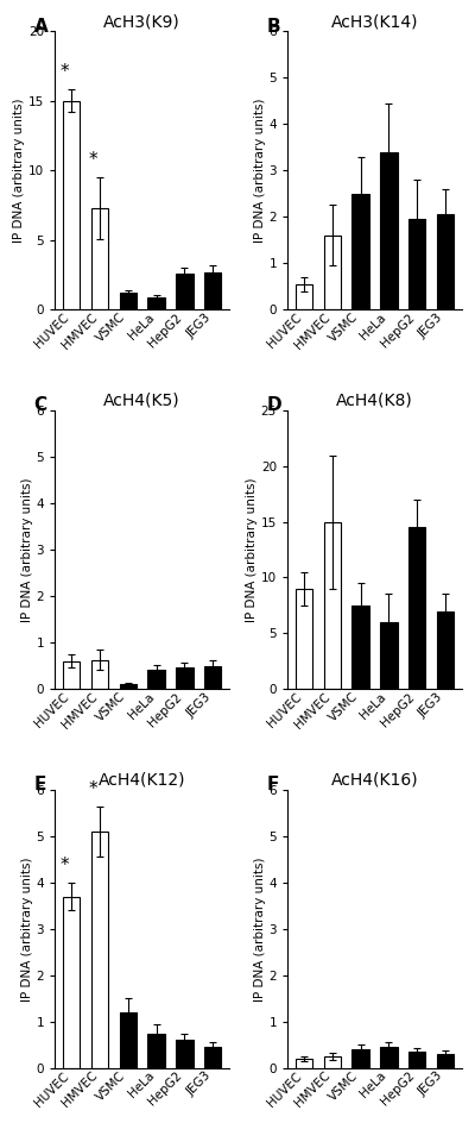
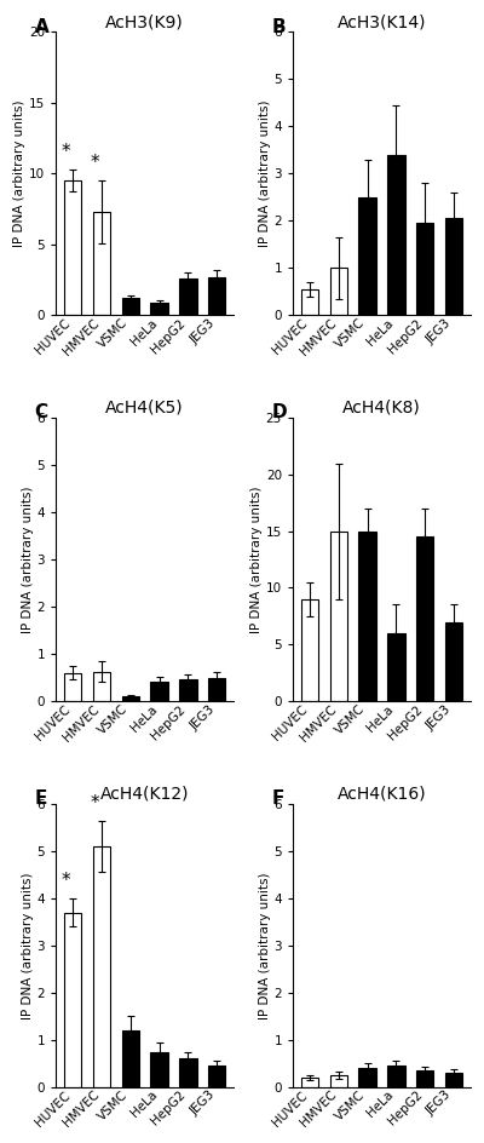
AcH3(K9)/HUVEC: 15.0 -> 9.5
AcH3(K14)/HMVEC: 1.60 -> 1.00
AcH4(K8)/VSMC: 7.5 -> 15.0
